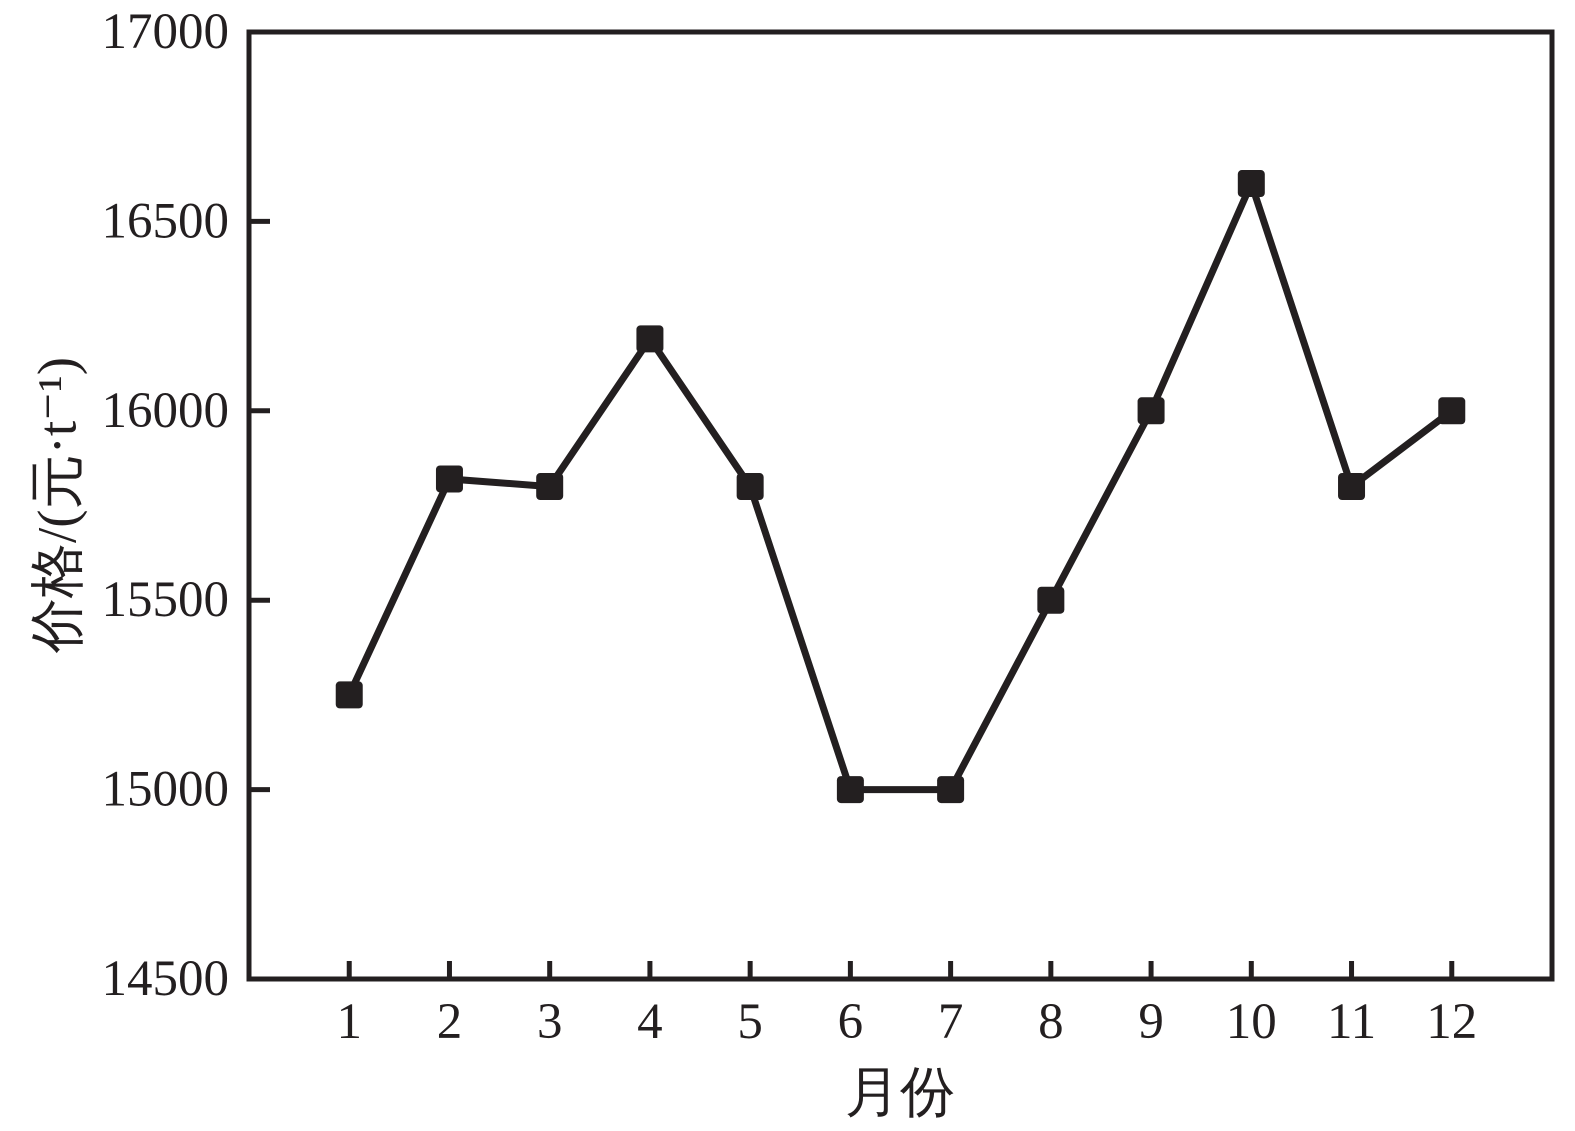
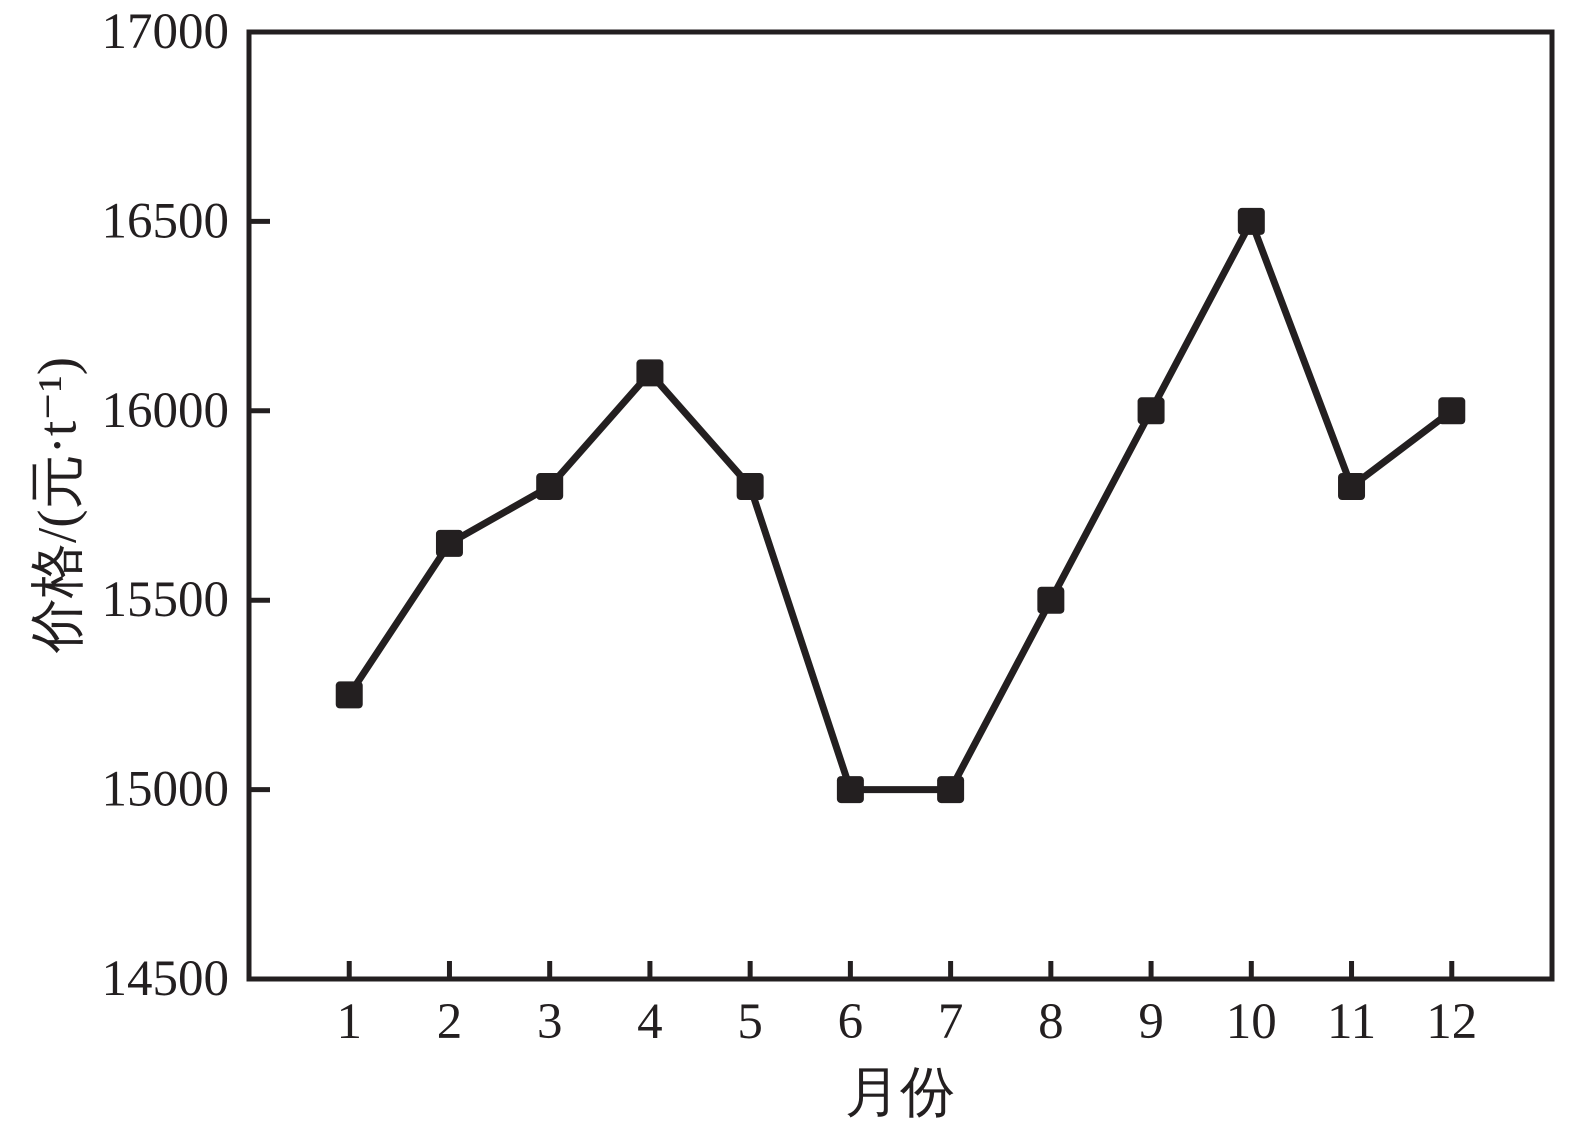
2: 15820 -> 15650
4: 16190 -> 16100
10: 16600 -> 16500
